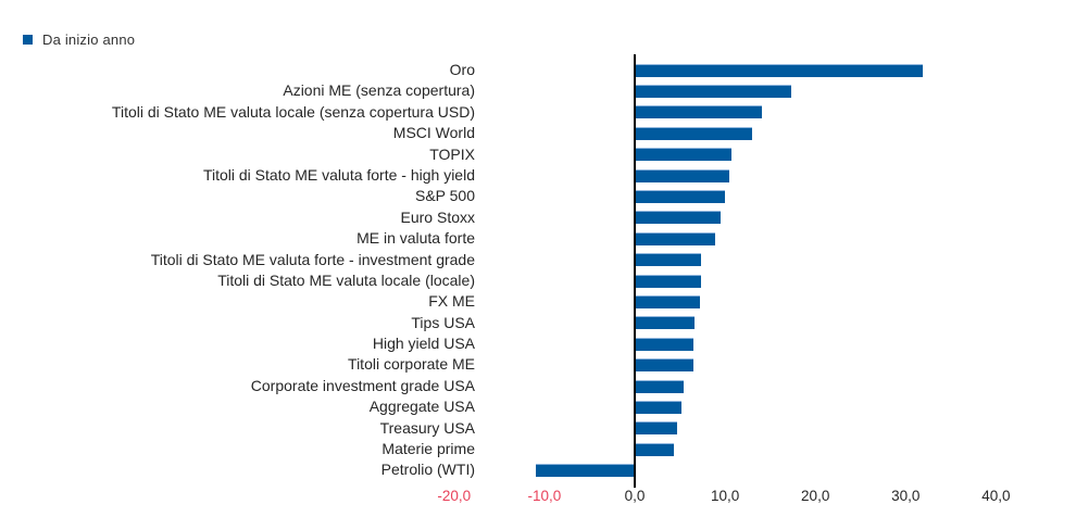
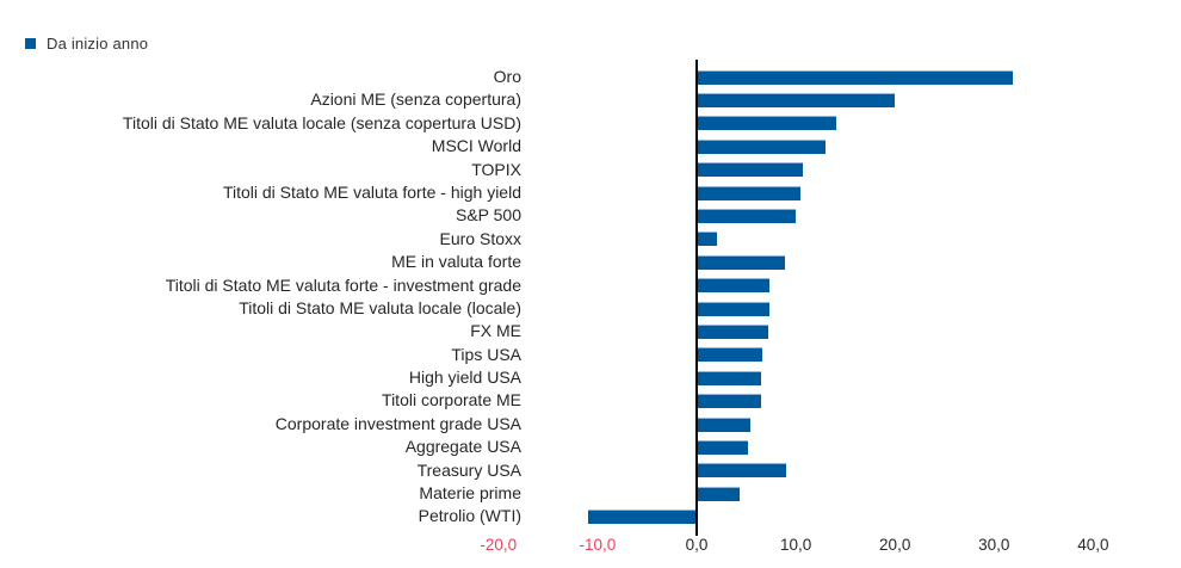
Azioni ME (senza copertura): 17 -> 20
Euro Stoxx: 10 -> 2
Treasury USA: 5 -> 9
